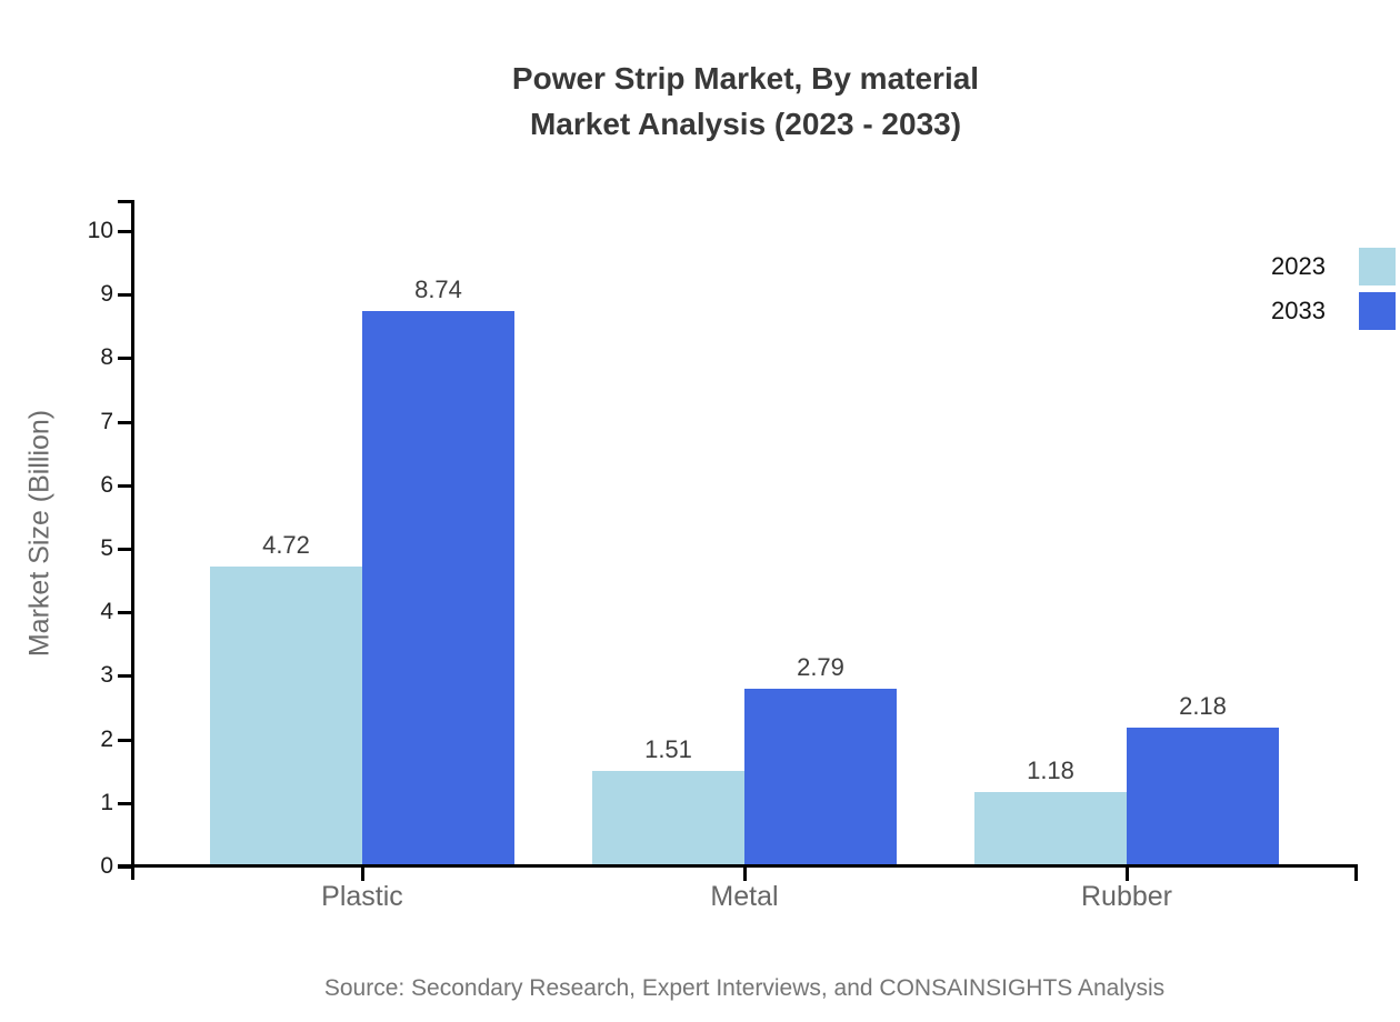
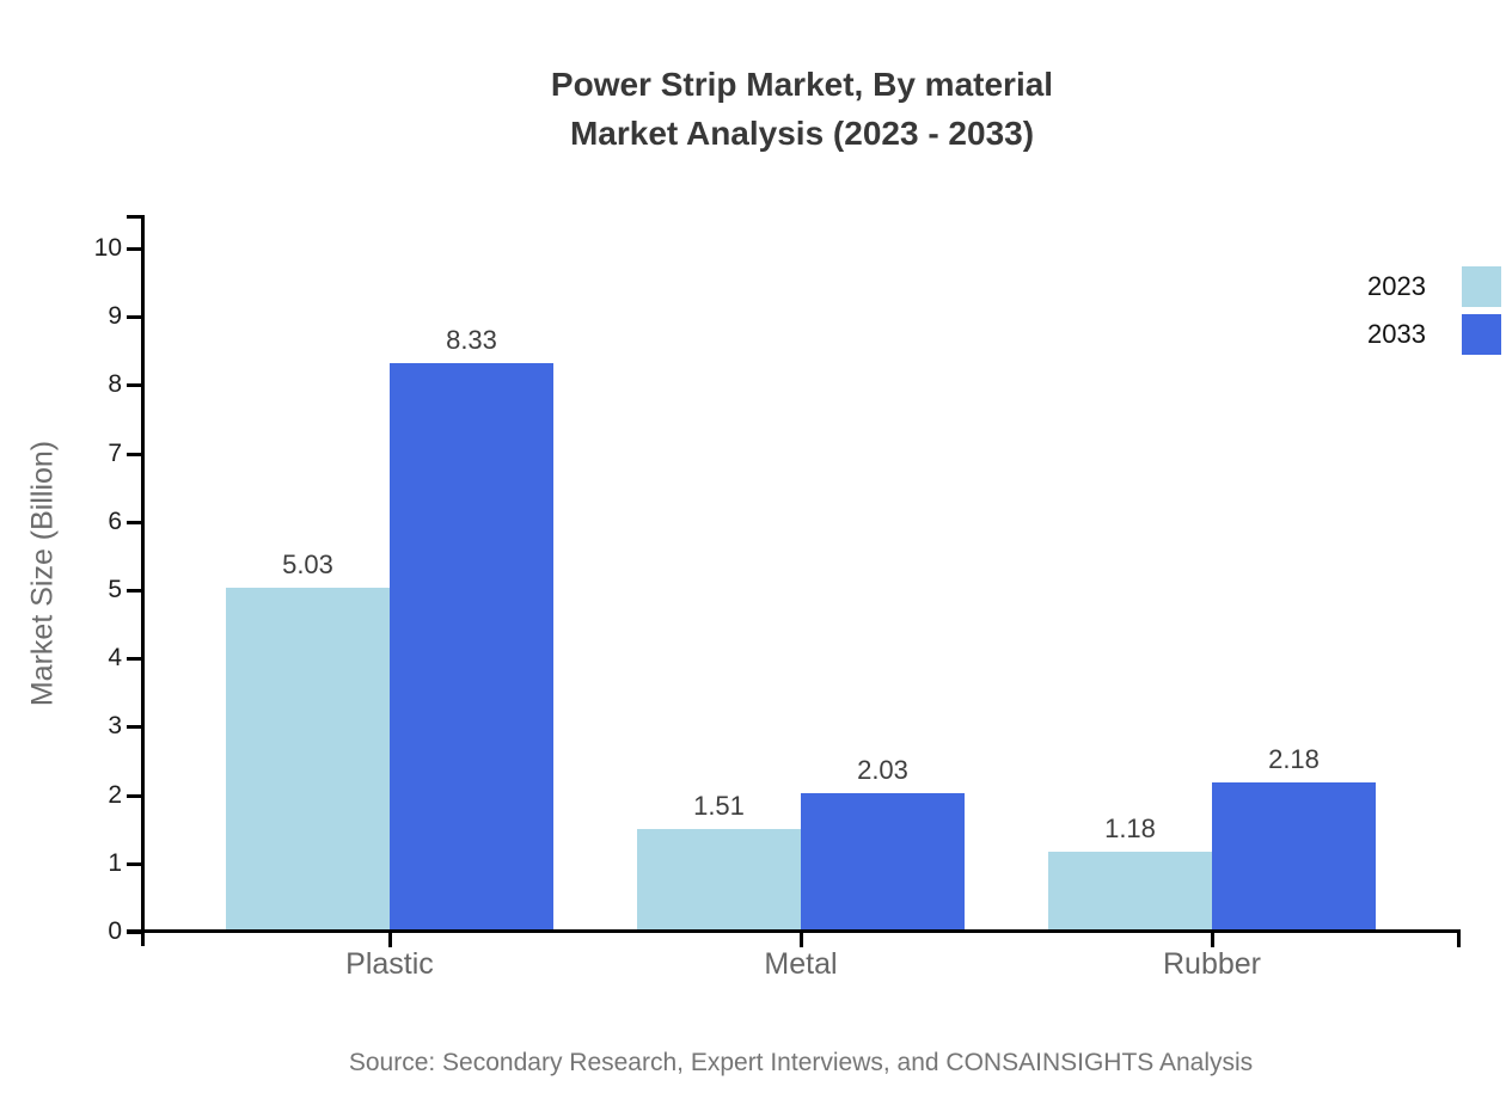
2023/Plastic: 4.72 -> 5.03
2033/Plastic: 8.74 -> 8.33
2033/Metal: 2.79 -> 2.03
